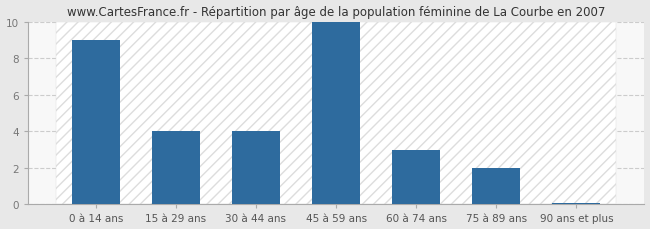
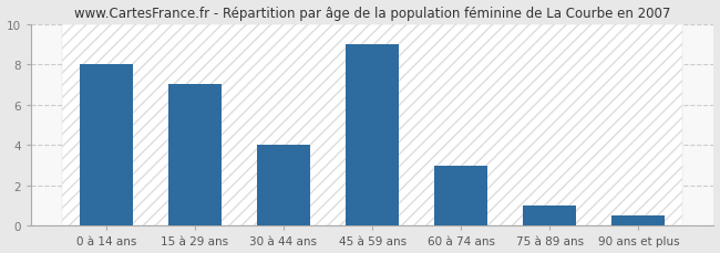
0 à 14 ans: 9.0 -> 8.0
15 à 29 ans: 4.0 -> 7.0
45 à 59 ans: 10.0 -> 9.0
75 à 89 ans: 2.0 -> 1.0
90 ans et plus: 0.1 -> 0.5
